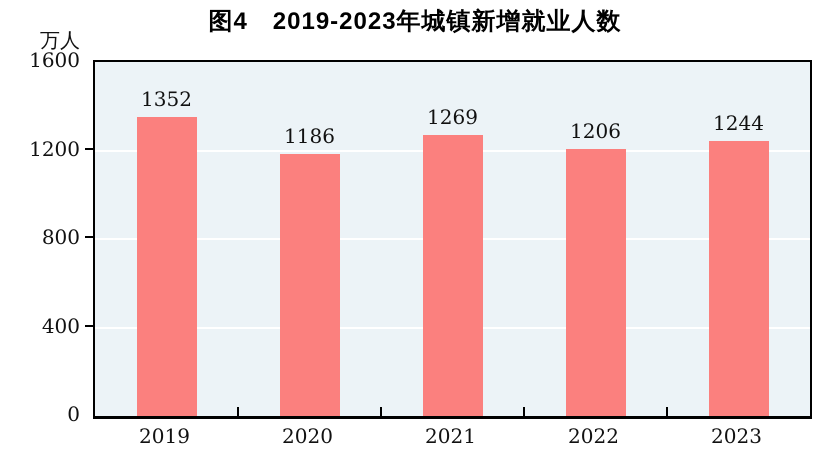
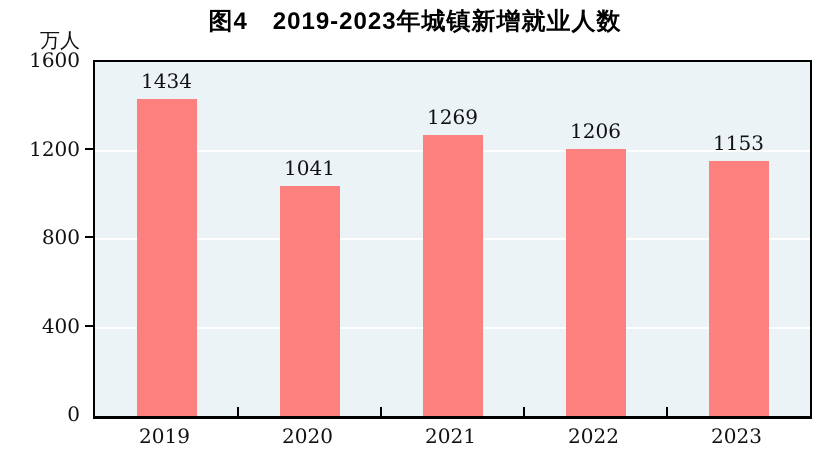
2019: 1352 -> 1434
2020: 1186 -> 1041
2023: 1244 -> 1153
